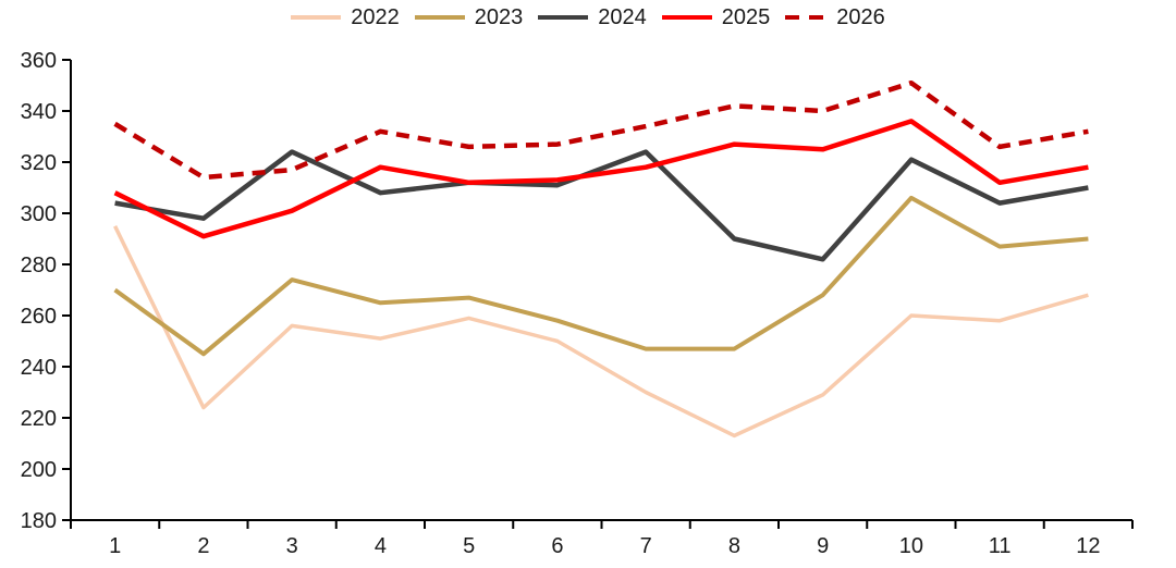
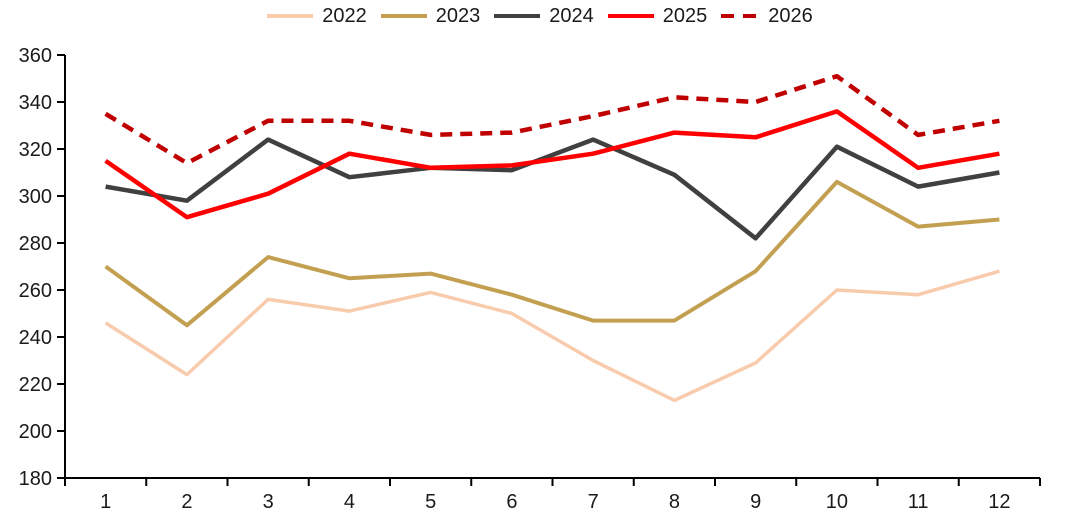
2022/1: 295 -> 246
2025/1: 308 -> 315
2026/3: 317 -> 332
2024/8: 290 -> 309
